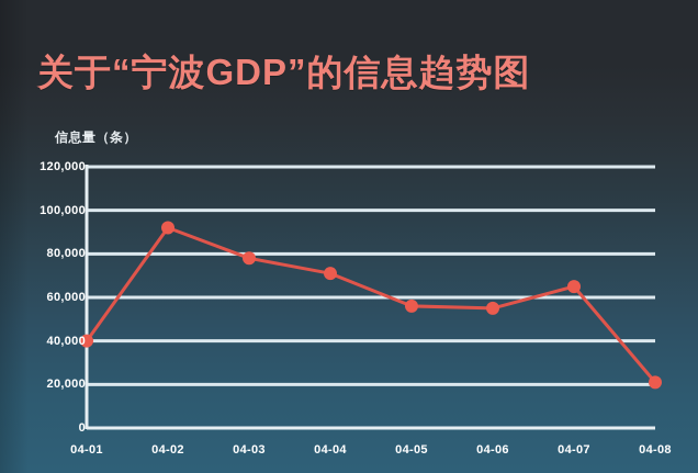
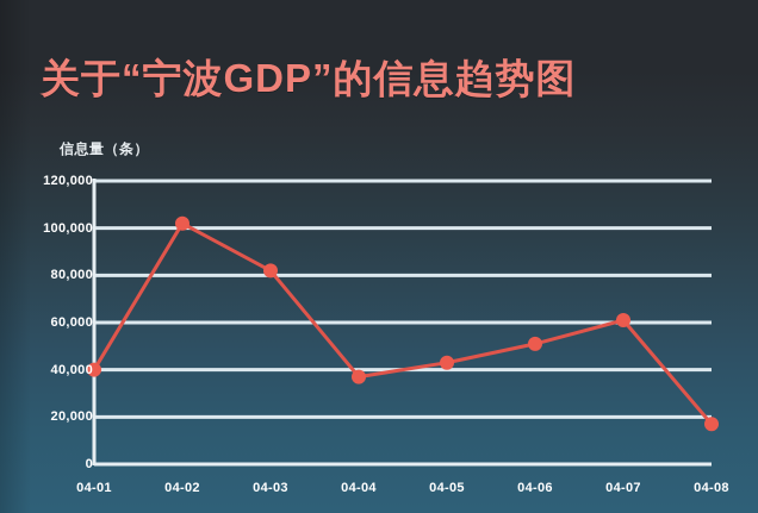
04-02: 92000 -> 102000
04-03: 78000 -> 82000
04-04: 71000 -> 37000
04-05: 56000 -> 43000
04-06: 55000 -> 51000
04-07: 65000 -> 61000
04-08: 21000 -> 17000
